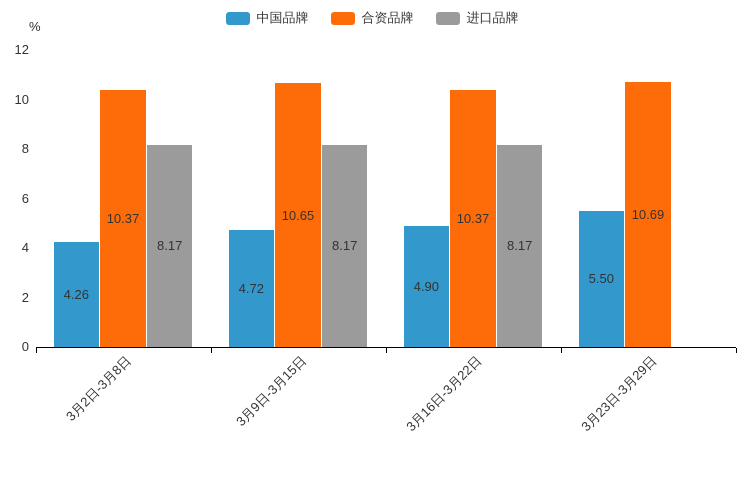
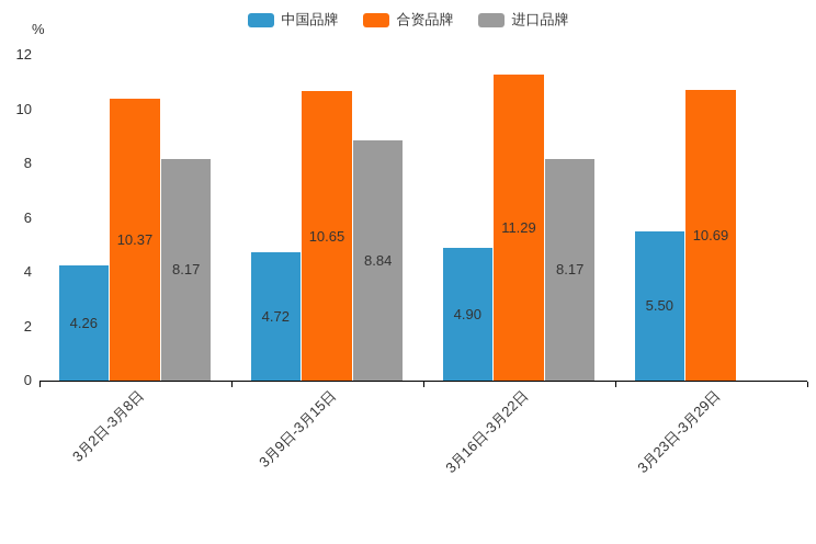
进口品牌/3月9日-3月15日: 8.17 -> 8.84
合资品牌/3月16日-3月22日: 10.37 -> 11.29
